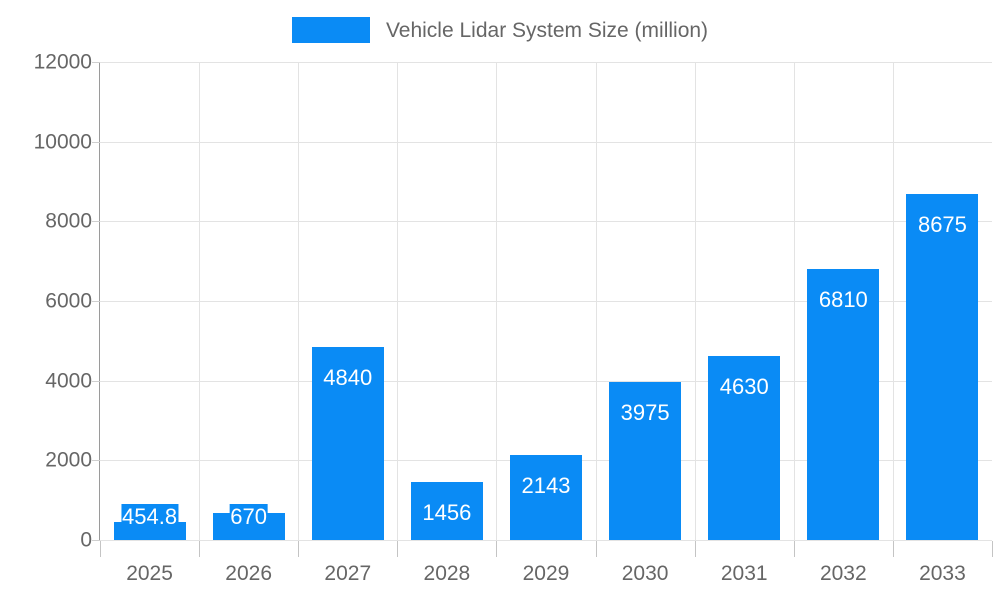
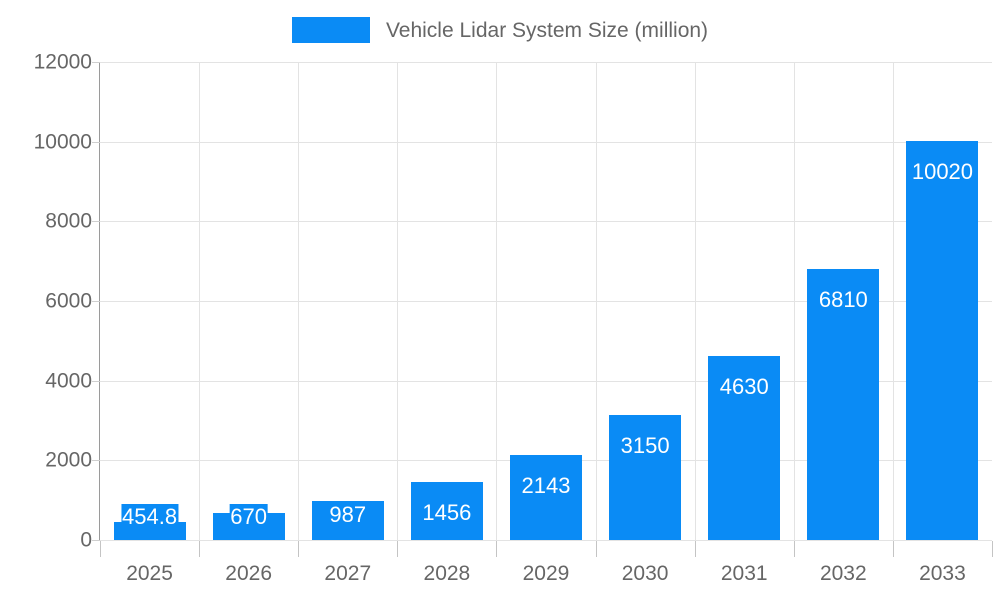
2027: 4840 -> 987
2030: 3975 -> 3150
2033: 8675 -> 10020
